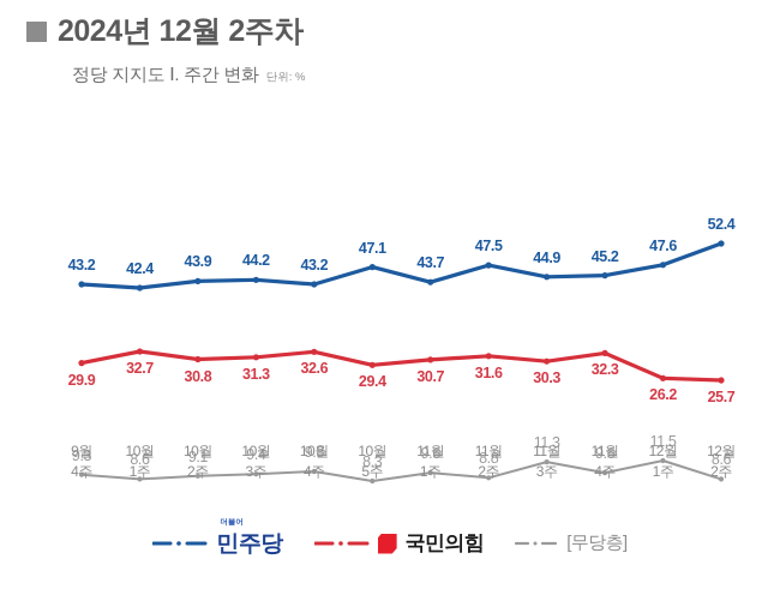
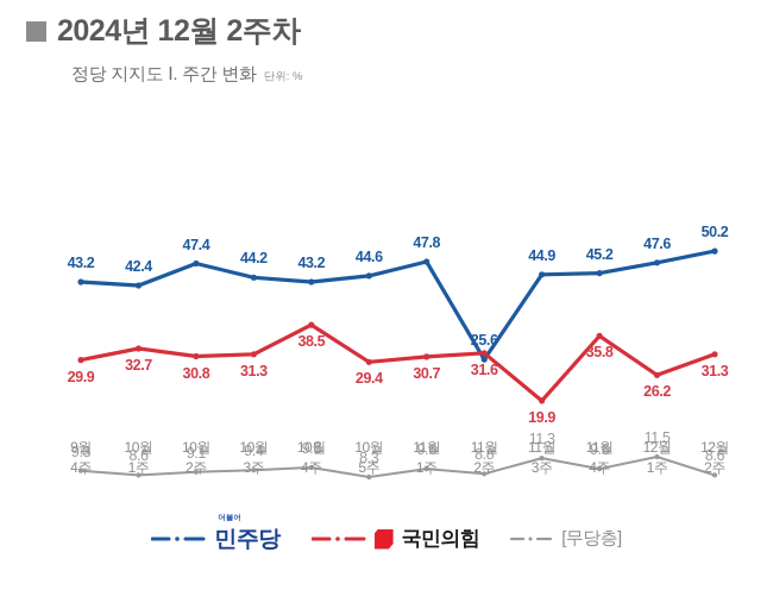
민주당/10월 2주: 43.9 -> 47.4
국민의힘/10월 4주: 32.6 -> 38.5
민주당/10월 5주: 47.1 -> 44.6
민주당/11월 1주: 43.7 -> 47.8
민주당/11월 2주: 47.5 -> 25.6
국민의힘/11월 3주: 30.3 -> 19.9
국민의힘/11월 4주: 32.3 -> 35.8
민주당/12월 2주: 52.4 -> 50.2
국민의힘/12월 2주: 25.7 -> 31.3
